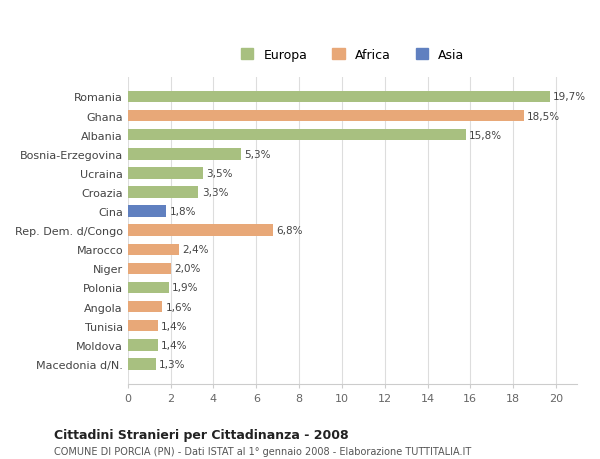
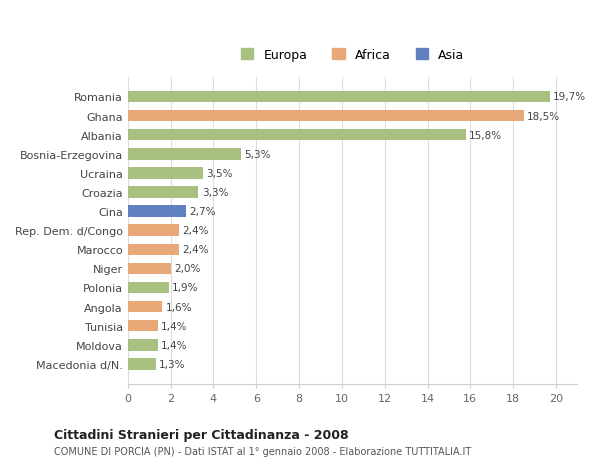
Cina: 1,8% -> 2,7%
Rep. Dem. d/Congo: 6,8% -> 2,4%
